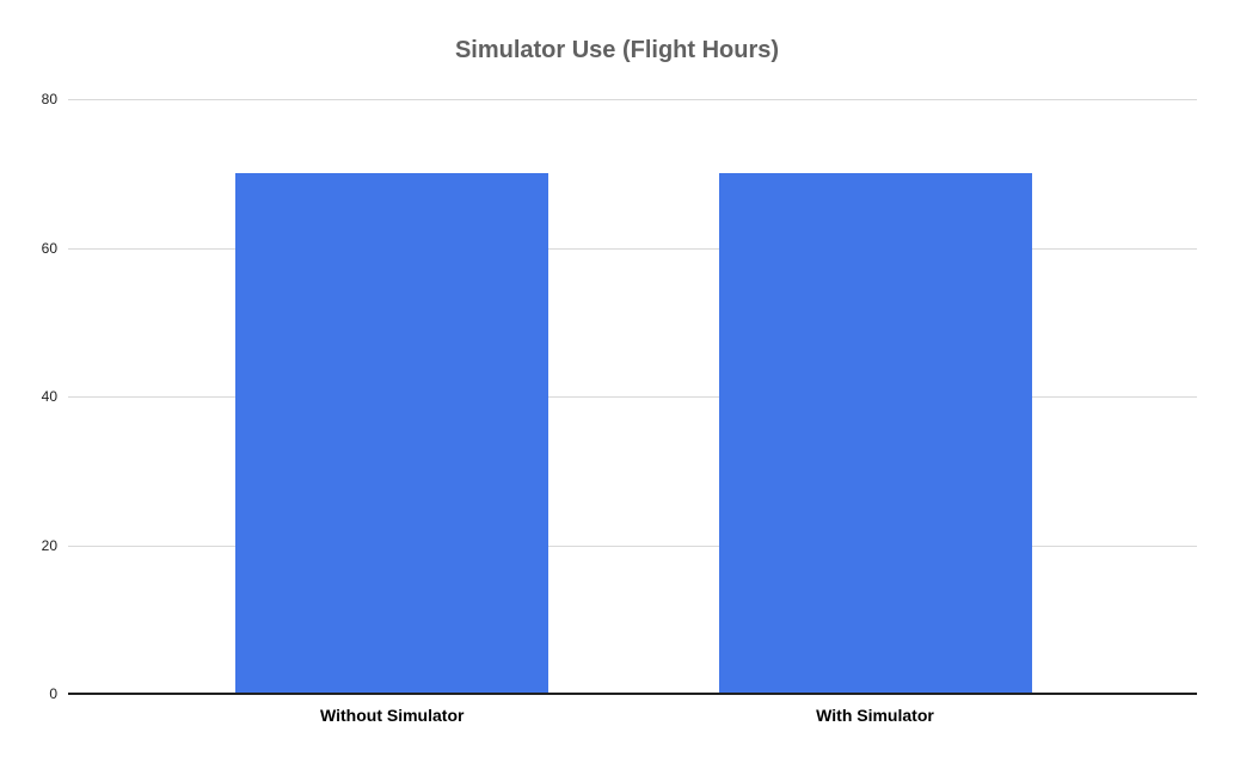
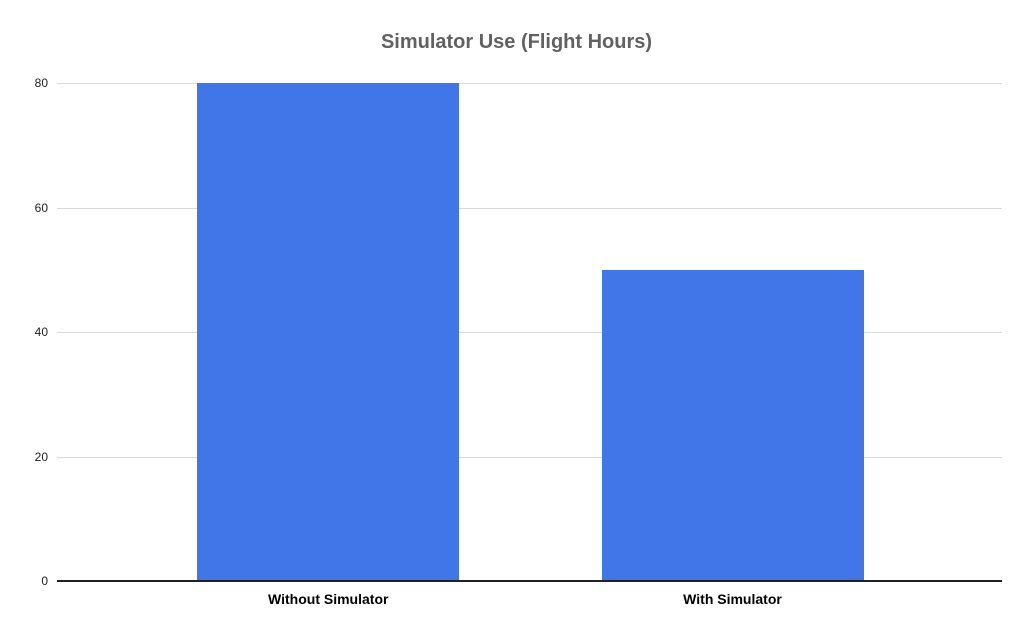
Without Simulator: 70 -> 80
With Simulator: 70 -> 50
